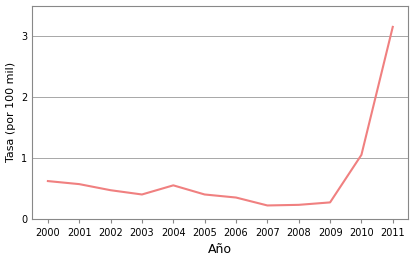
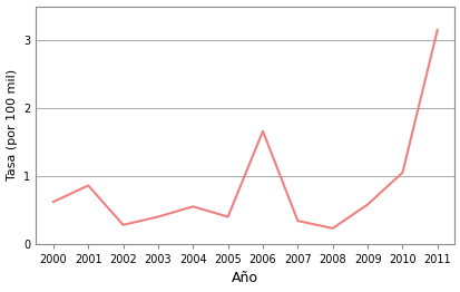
2001: 0.57 -> 0.86
2002: 0.47 -> 0.28
2006: 0.35 -> 1.66
2007: 0.22 -> 0.34
2009: 0.27 -> 0.58
